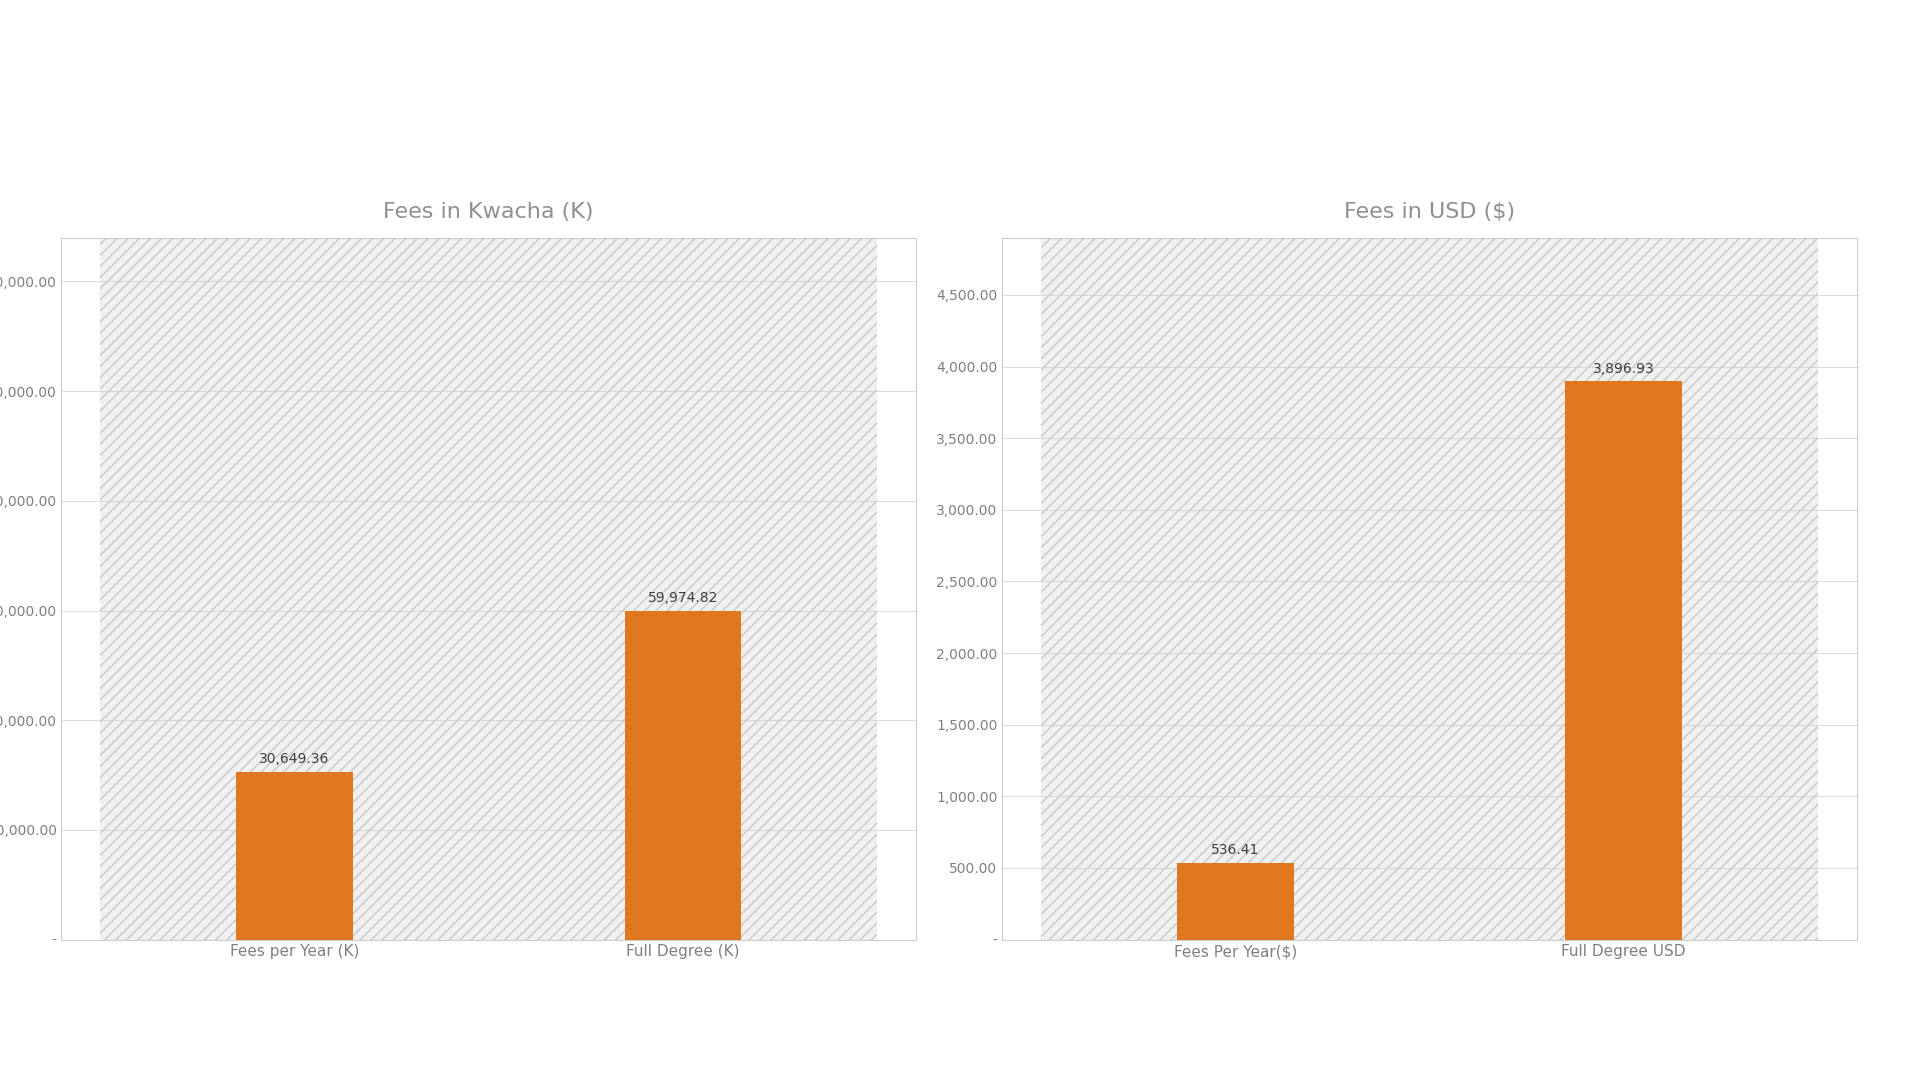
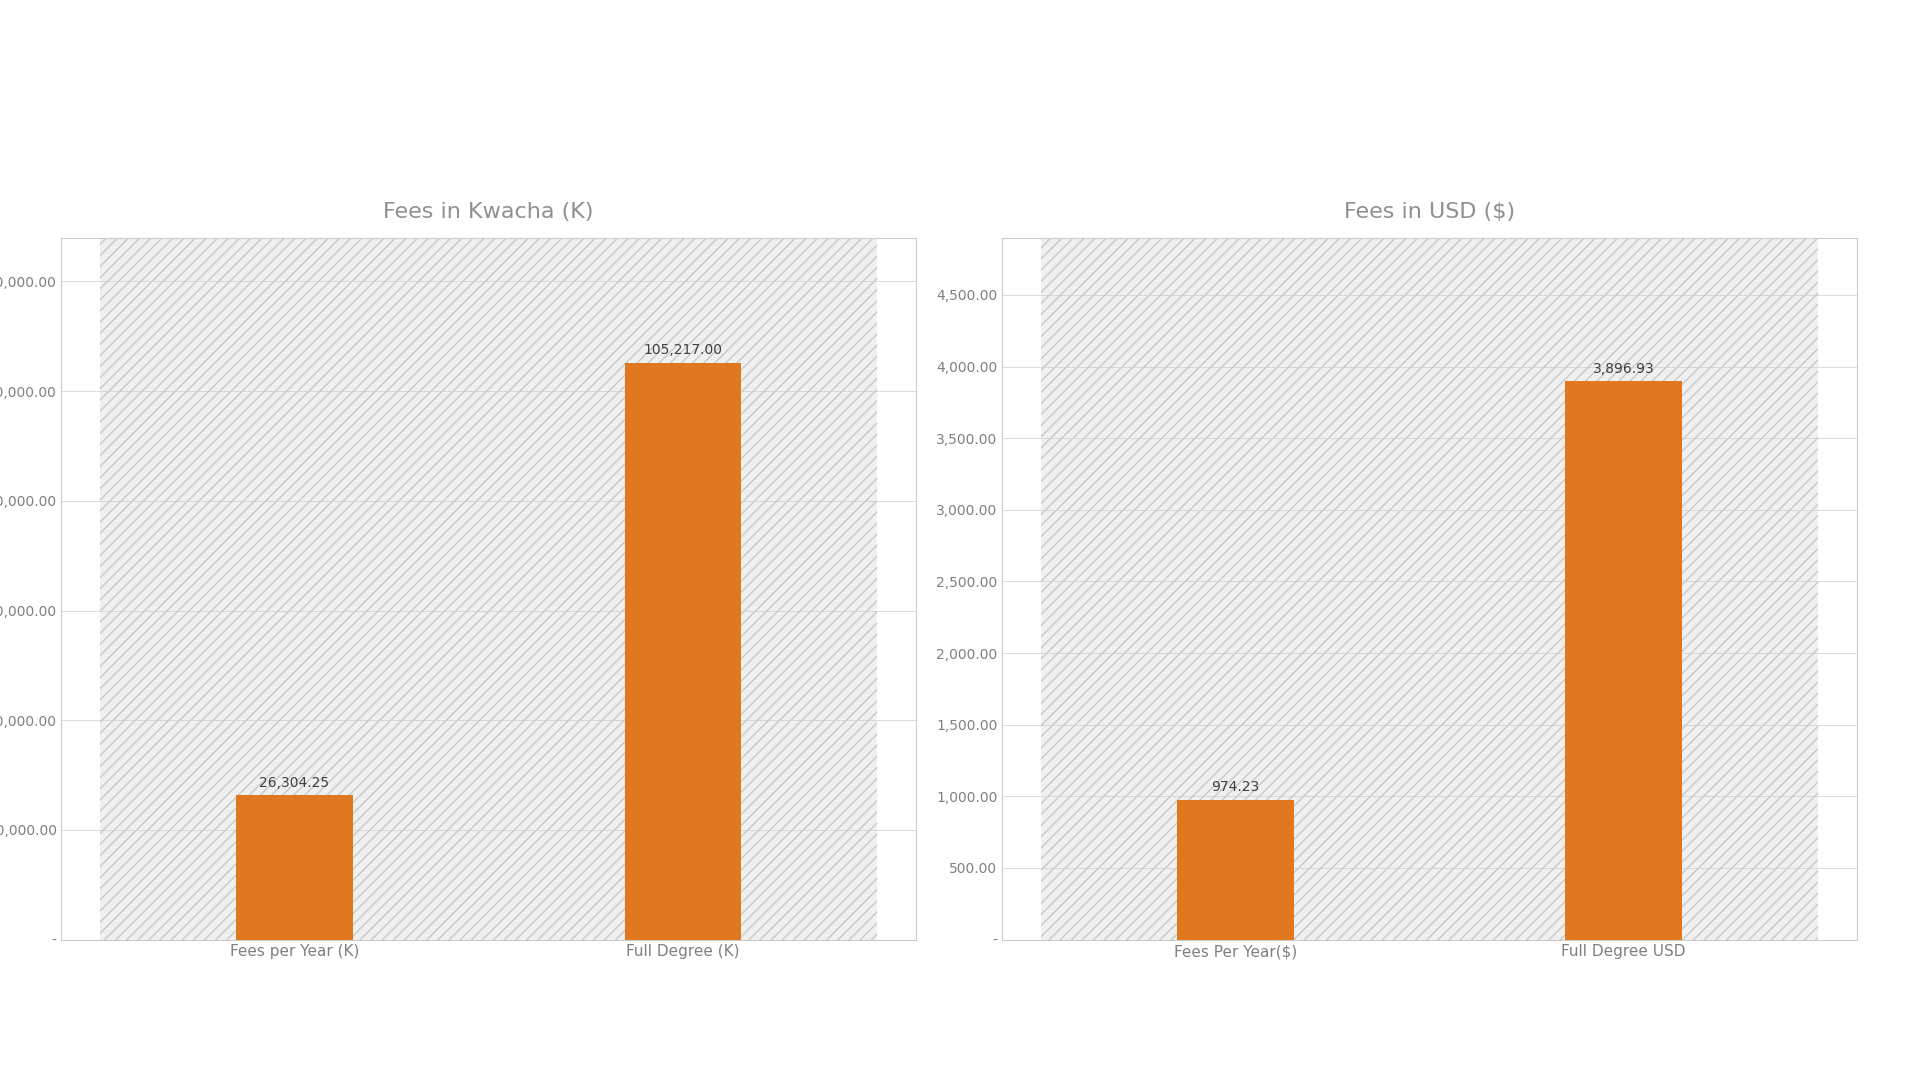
Fees in Kwacha (K)/Fees per Year (K): 30,649.36 -> 26,304.25
Fees in Kwacha (K)/Full Degree (K): 59,974.82 -> 105,217.00
Fees in USD ($)/Fees Per Year($): 536.41 -> 974.23
